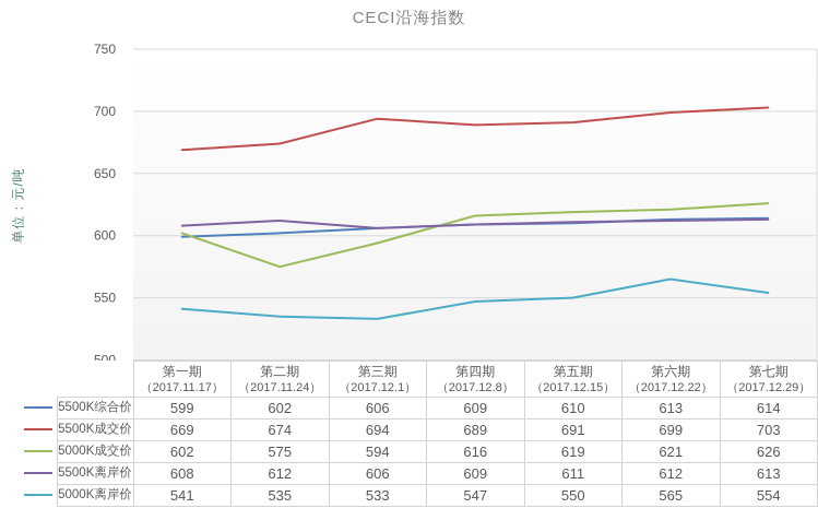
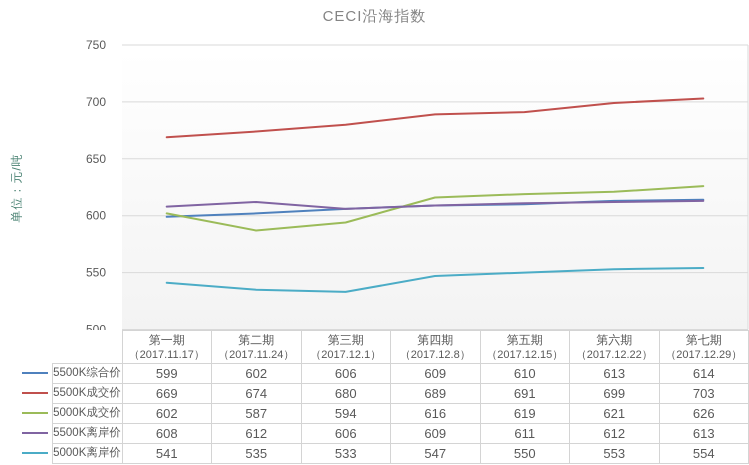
5000K成交价/第二期: 575 -> 587
5500K成交价/第三期: 694 -> 680
5000K离岸价/第六期: 565 -> 553
